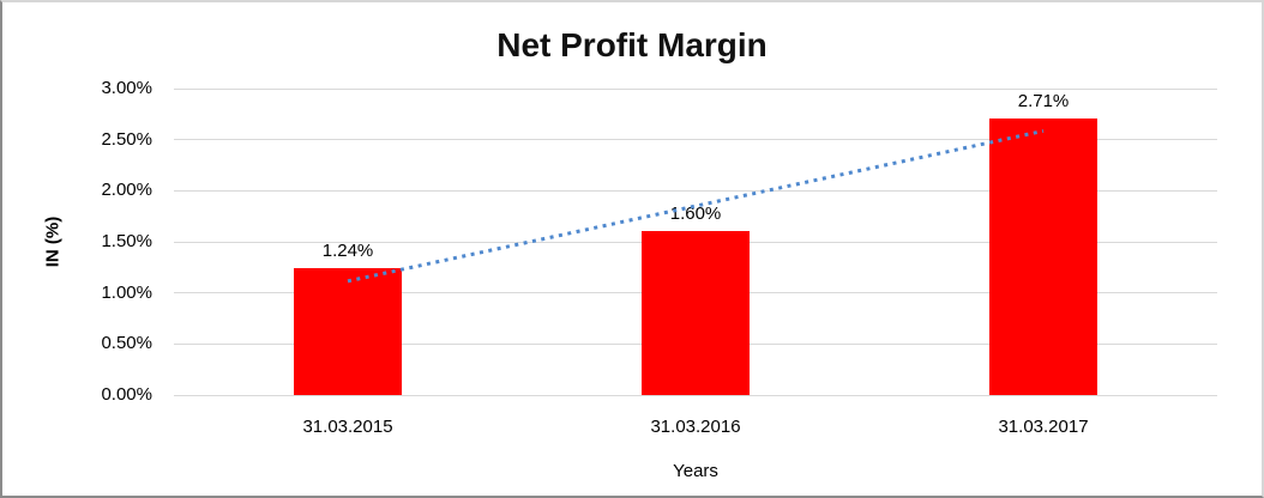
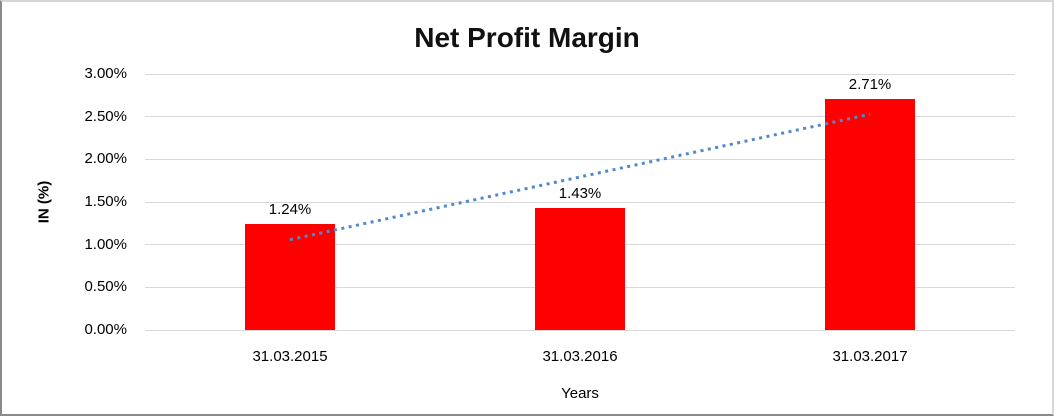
31.03.2016: 1.60% -> 1.43%
